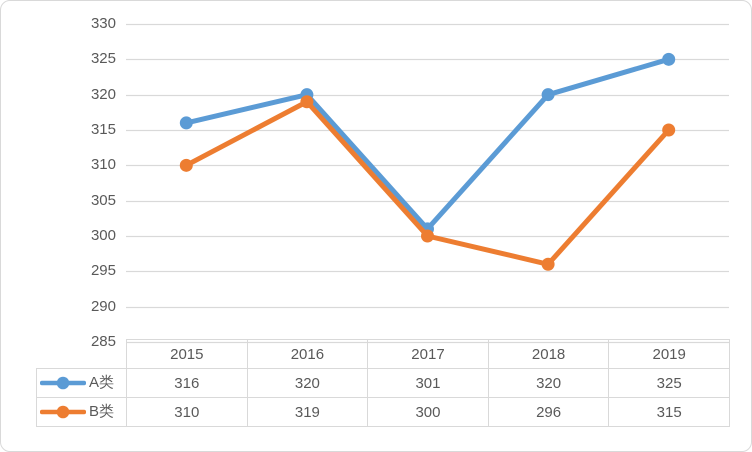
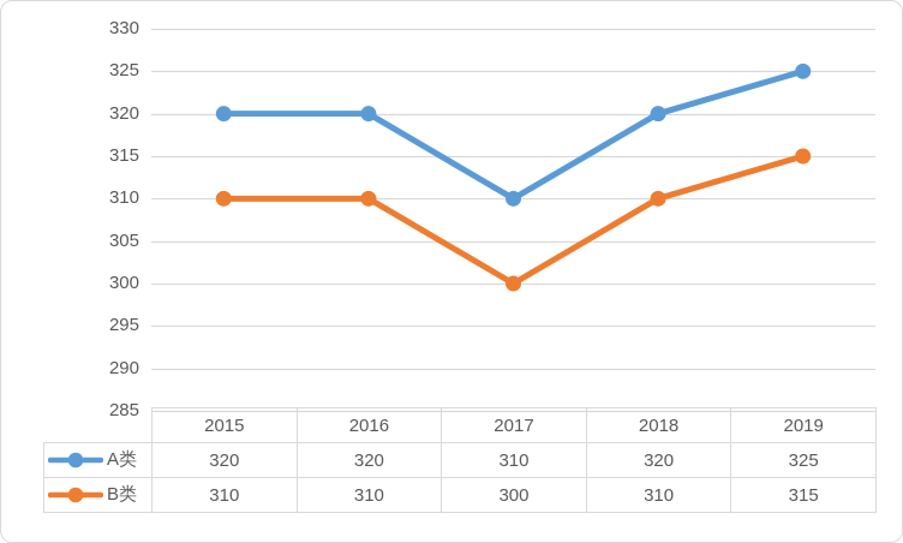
A类/2015: 316 -> 320
B类/2016: 319 -> 310
A类/2017: 301 -> 310
B类/2018: 296 -> 310
